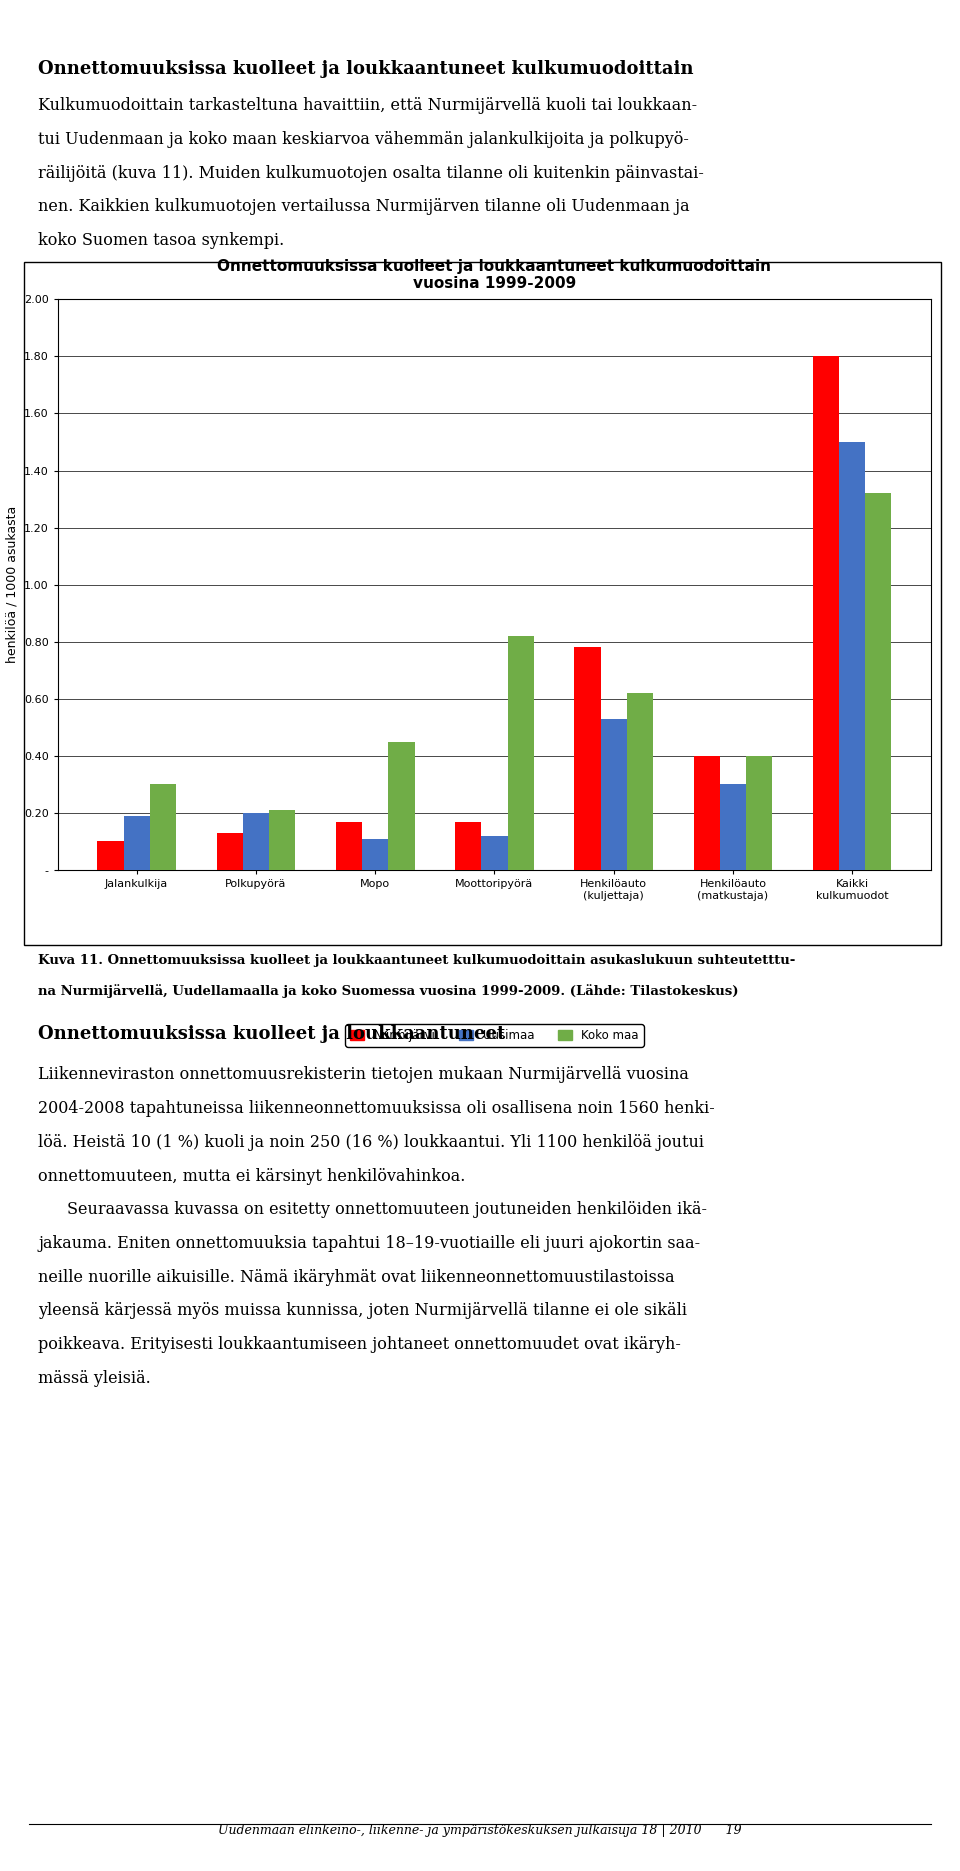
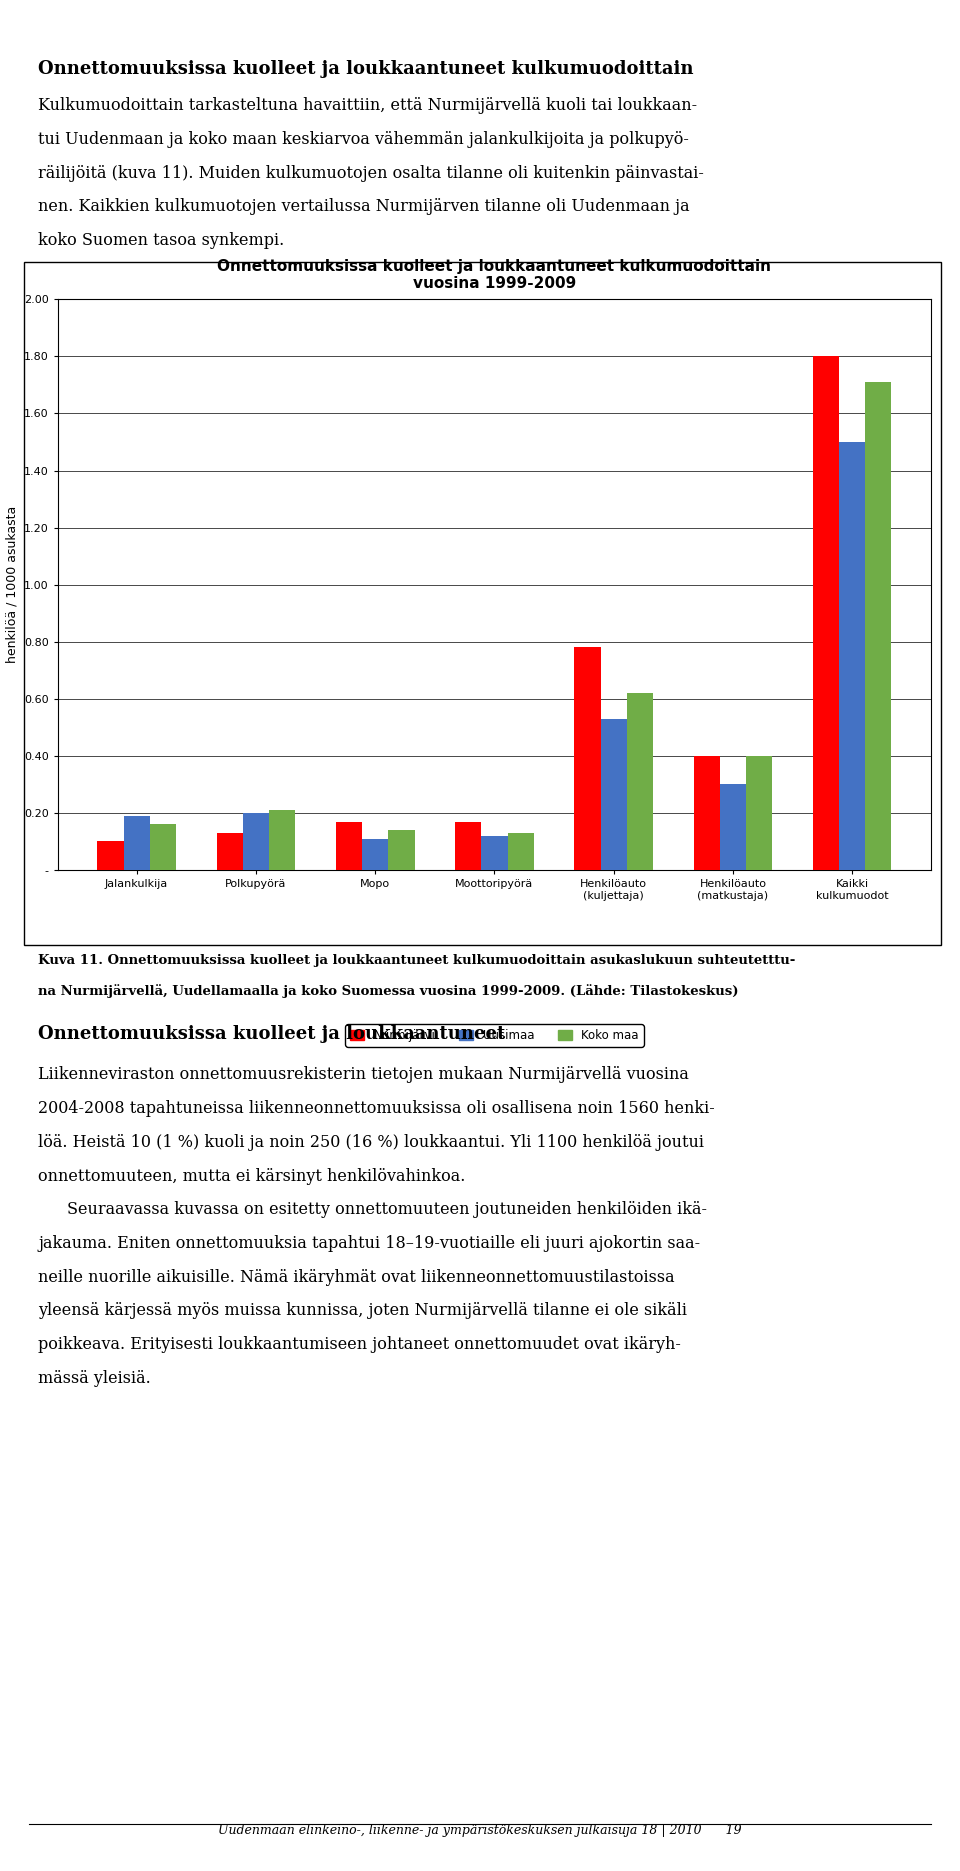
Koko maa/Jalankulkija: 0.30 -> 0.16
Koko maa/Mopo: 0.45 -> 0.14
Koko maa/Moottoripyörä: 0.82 -> 0.13
Koko maa/Kaikki kulkumuodot: 1.32 -> 1.71
